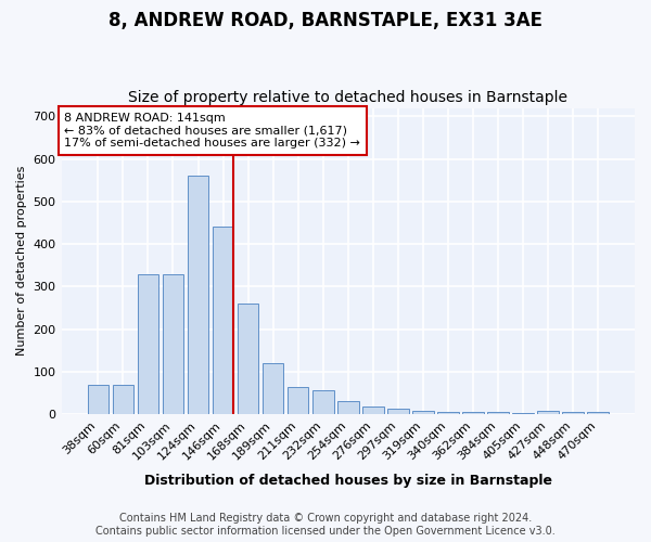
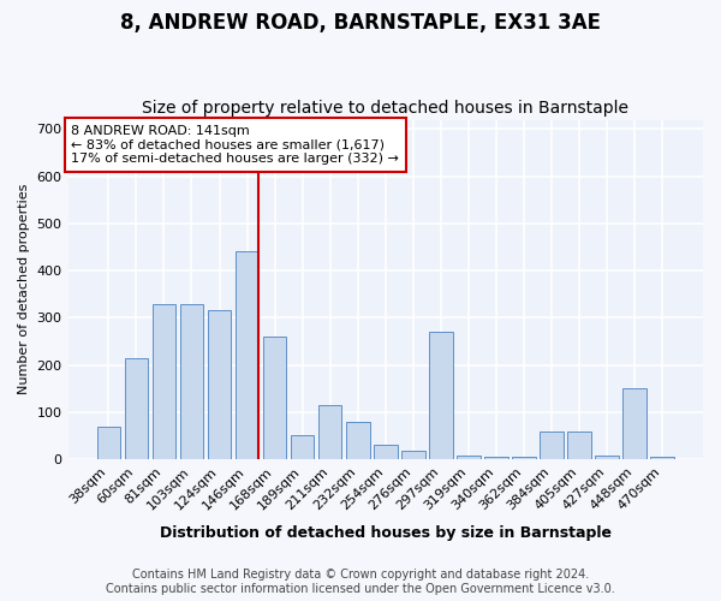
60sqm: 70 -> 215
124sqm: 560 -> 315
189sqm: 120 -> 50
211sqm: 65 -> 115
232sqm: 55 -> 80
297sqm: 12 -> 270
384sqm: 4 -> 60
405sqm: 3 -> 60
448sqm: 4 -> 150
